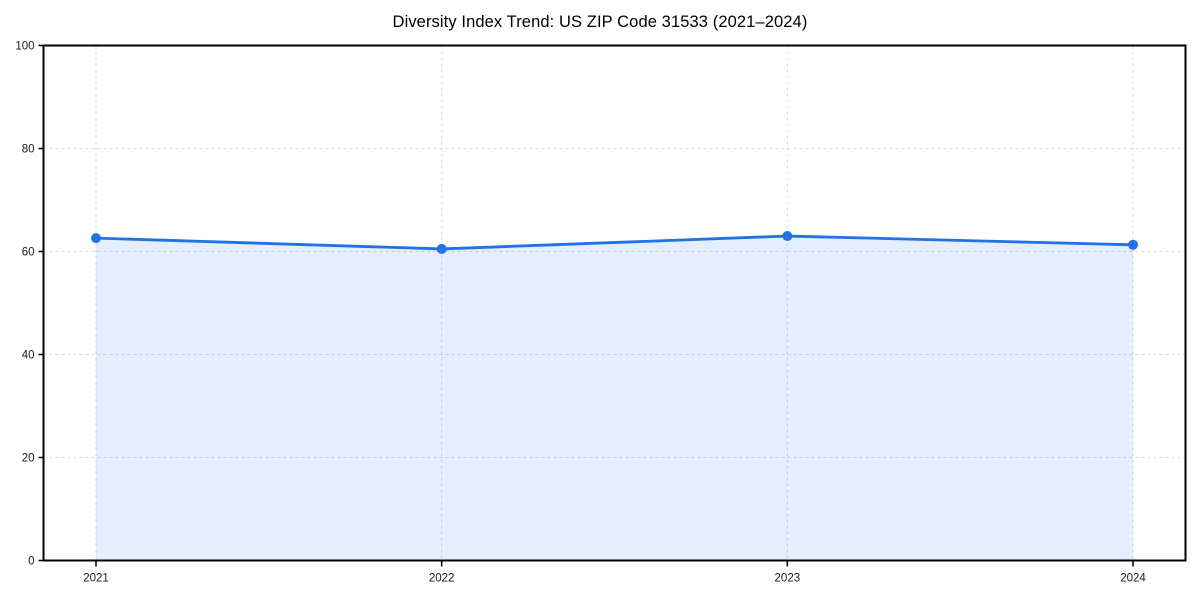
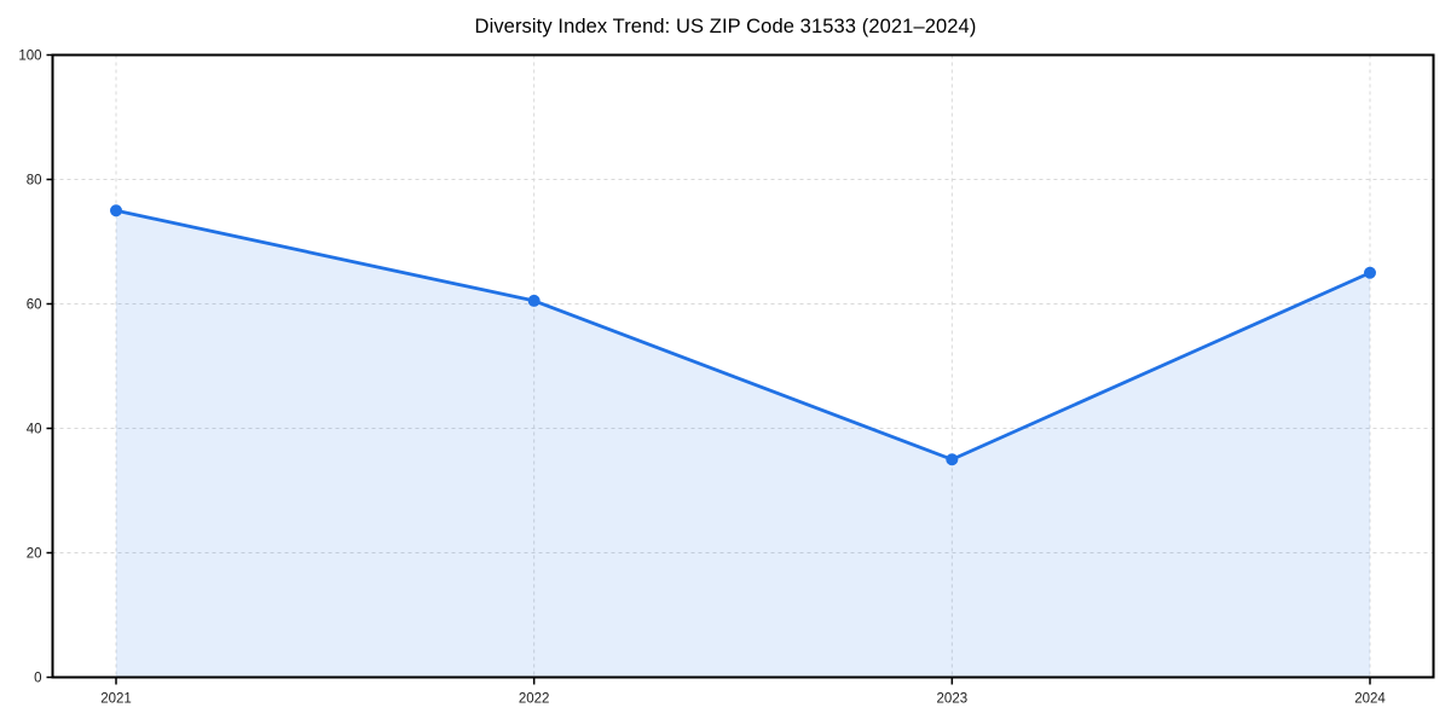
2021: 63 -> 75
2023: 63 -> 35
2024: 61 -> 65
